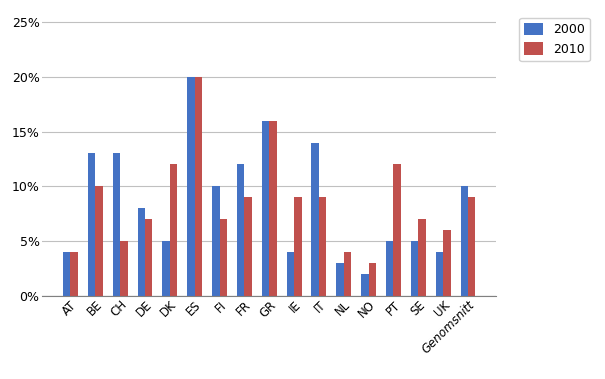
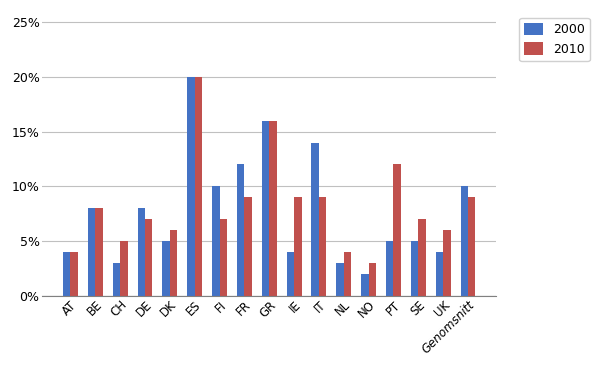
2000/BE: 13% -> 8%
2010/BE: 10% -> 8%
2000/CH: 13% -> 3%
2010/DK: 12% -> 6%
